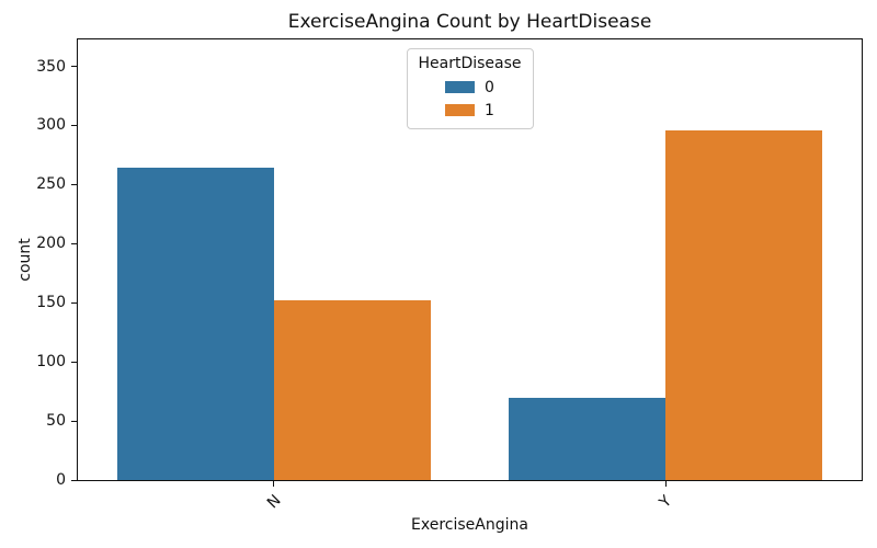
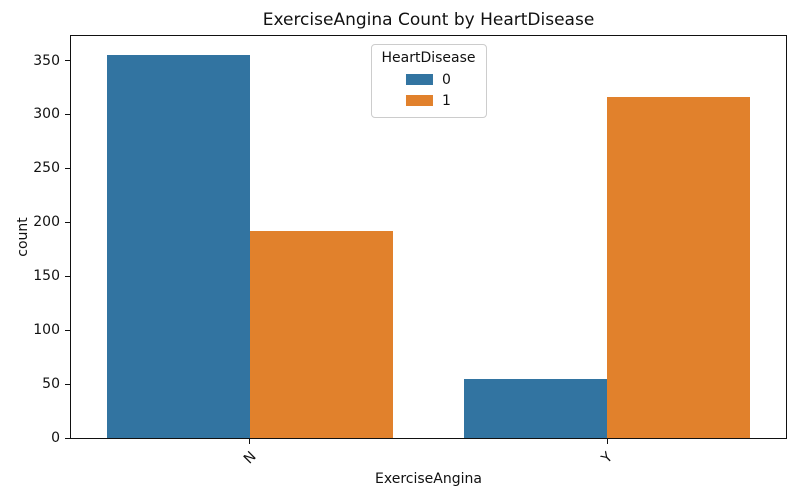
0/N: 264 -> 355
1/N: 152 -> 192
0/Y: 70 -> 55
1/Y: 296 -> 316
